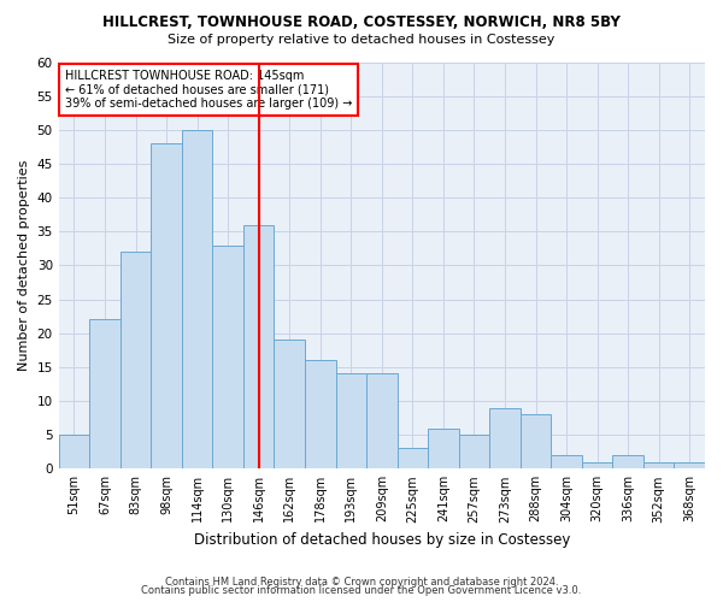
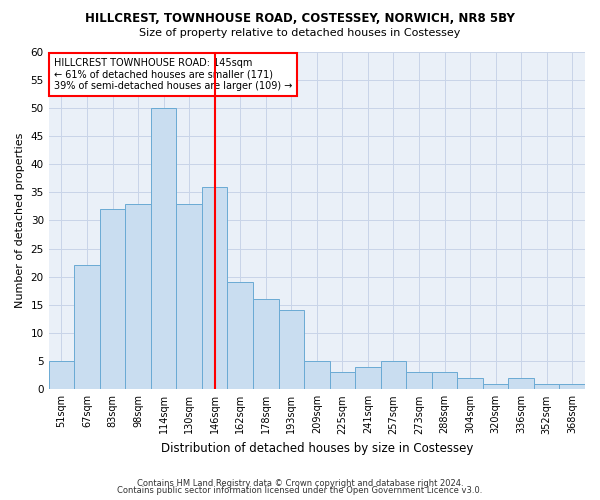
98sqm: 48 -> 33
209sqm: 14 -> 5
241sqm: 6 -> 4
273sqm: 9 -> 3
288sqm: 8 -> 3
